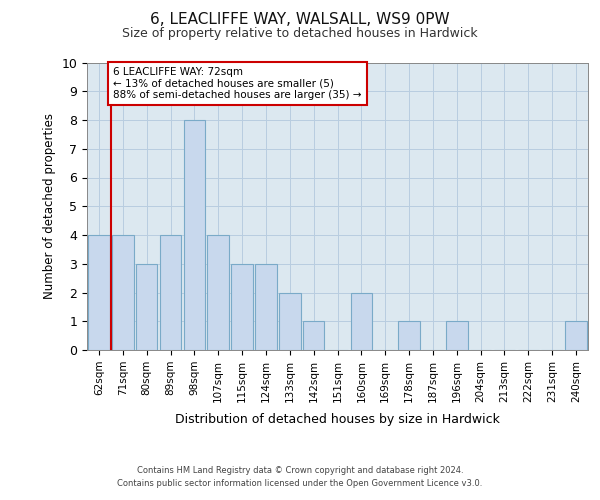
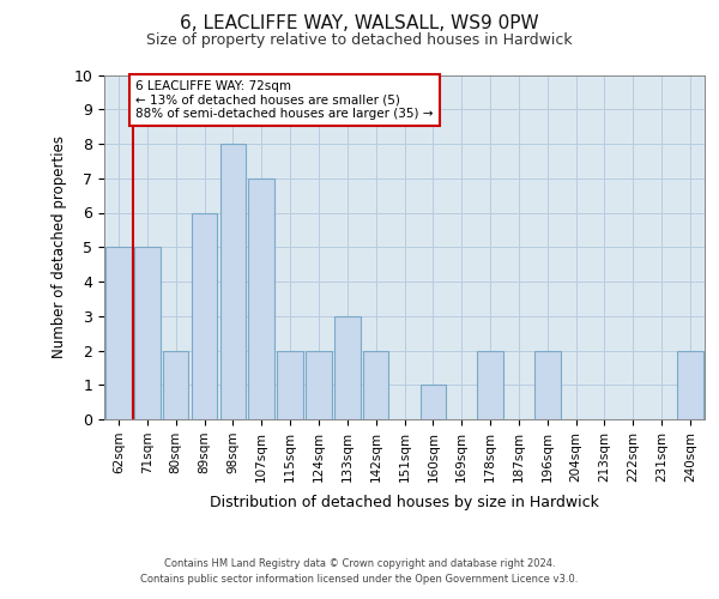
62sqm: 4 -> 5
71sqm: 4 -> 5
80sqm: 3 -> 2
89sqm: 4 -> 6
107sqm: 4 -> 7
115sqm: 3 -> 2
124sqm: 3 -> 2
133sqm: 2 -> 3
142sqm: 1 -> 2
160sqm: 2 -> 1
178sqm: 1 -> 2
196sqm: 1 -> 2
240sqm: 1 -> 2
